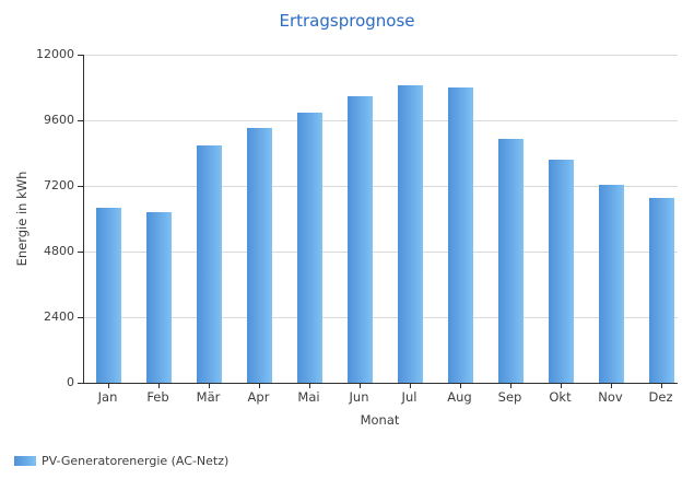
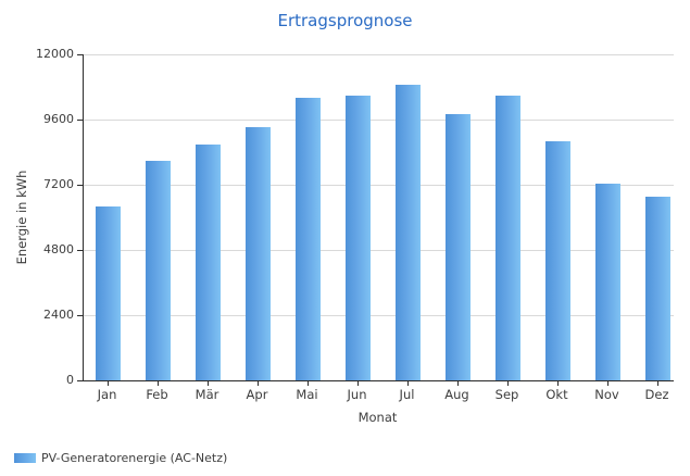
Feb: 6200 -> 8100
Mai: 9900 -> 10400
Aug: 10800 -> 9800
Sep: 8900 -> 10500
Okt: 8200 -> 8800
